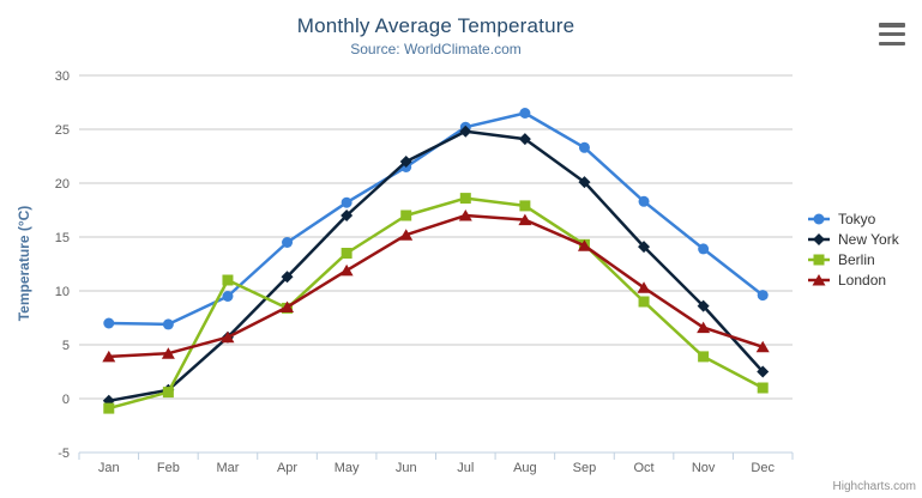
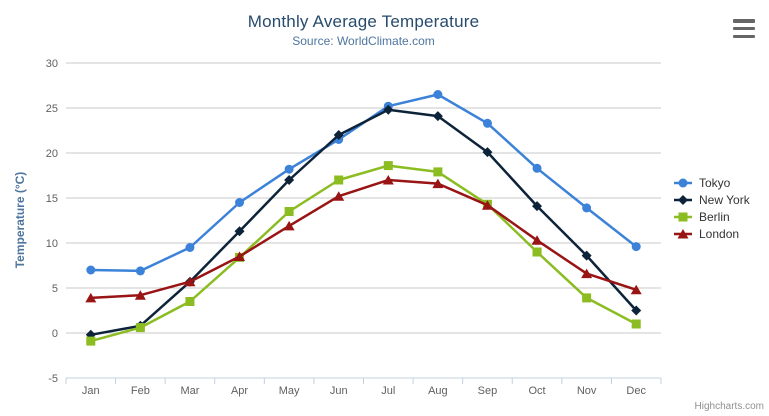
Berlin/Mar: 11 -> 4
